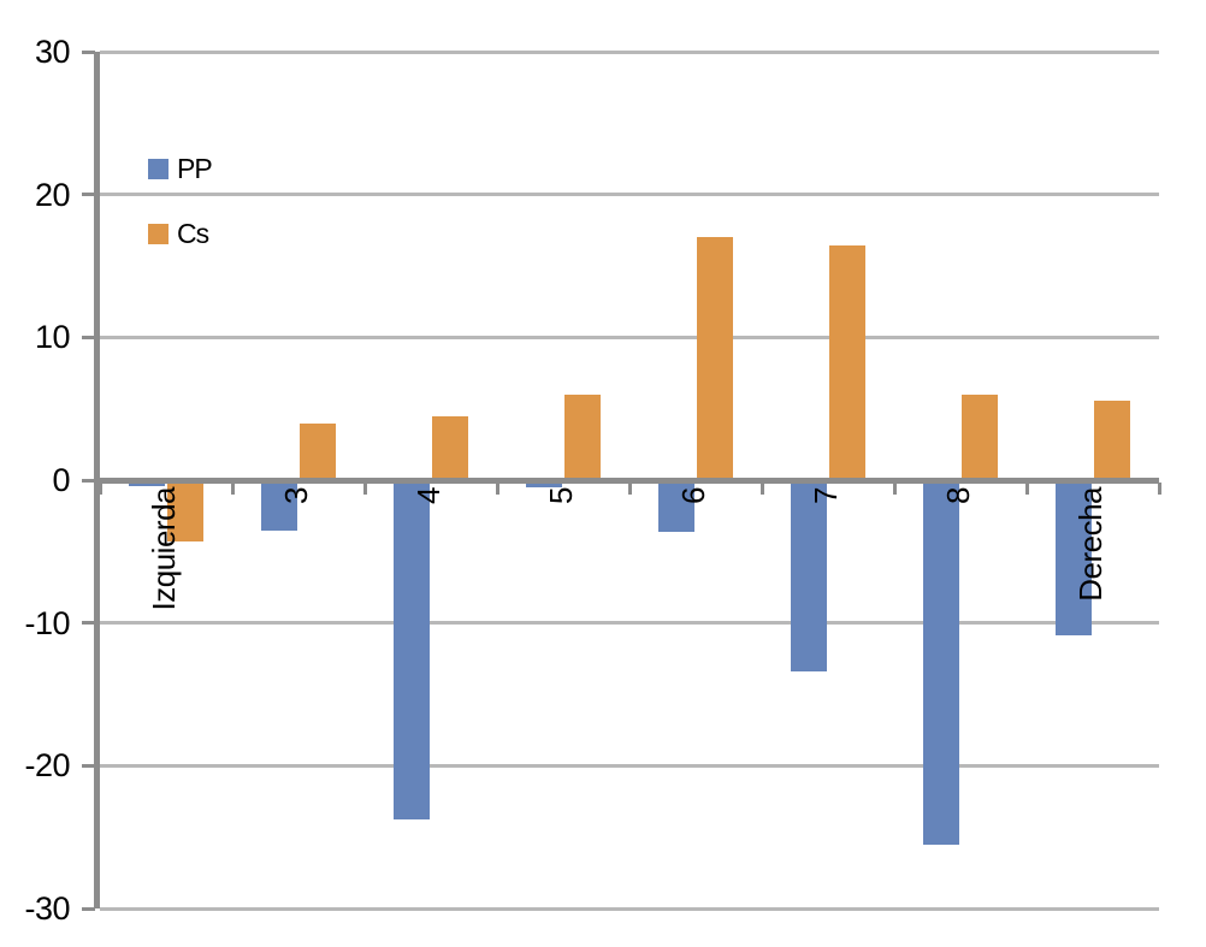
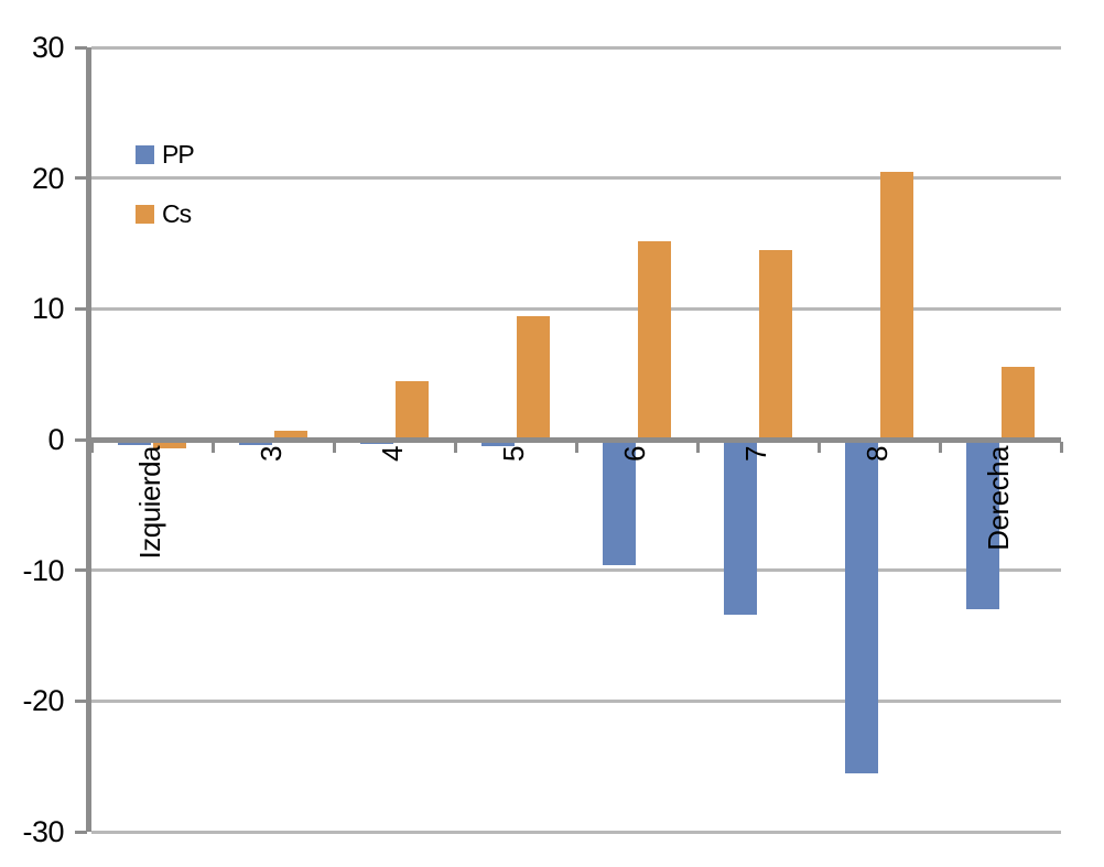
Cs/Izquierda: -4.3 -> -0.7
PP/3: -3.5 -> -0.4
Cs/3: 4.0 -> 0.7
PP/4: -23.8 -> -0.3
Cs/5: 6.0 -> 9.4
PP/6: -3.6 -> -9.6
Cs/6: 17.0 -> 15.2
Cs/7: 16.4 -> 14.5
Cs/8: 6.0 -> 20.5
PP/Derecha: -10.9 -> -13.0
